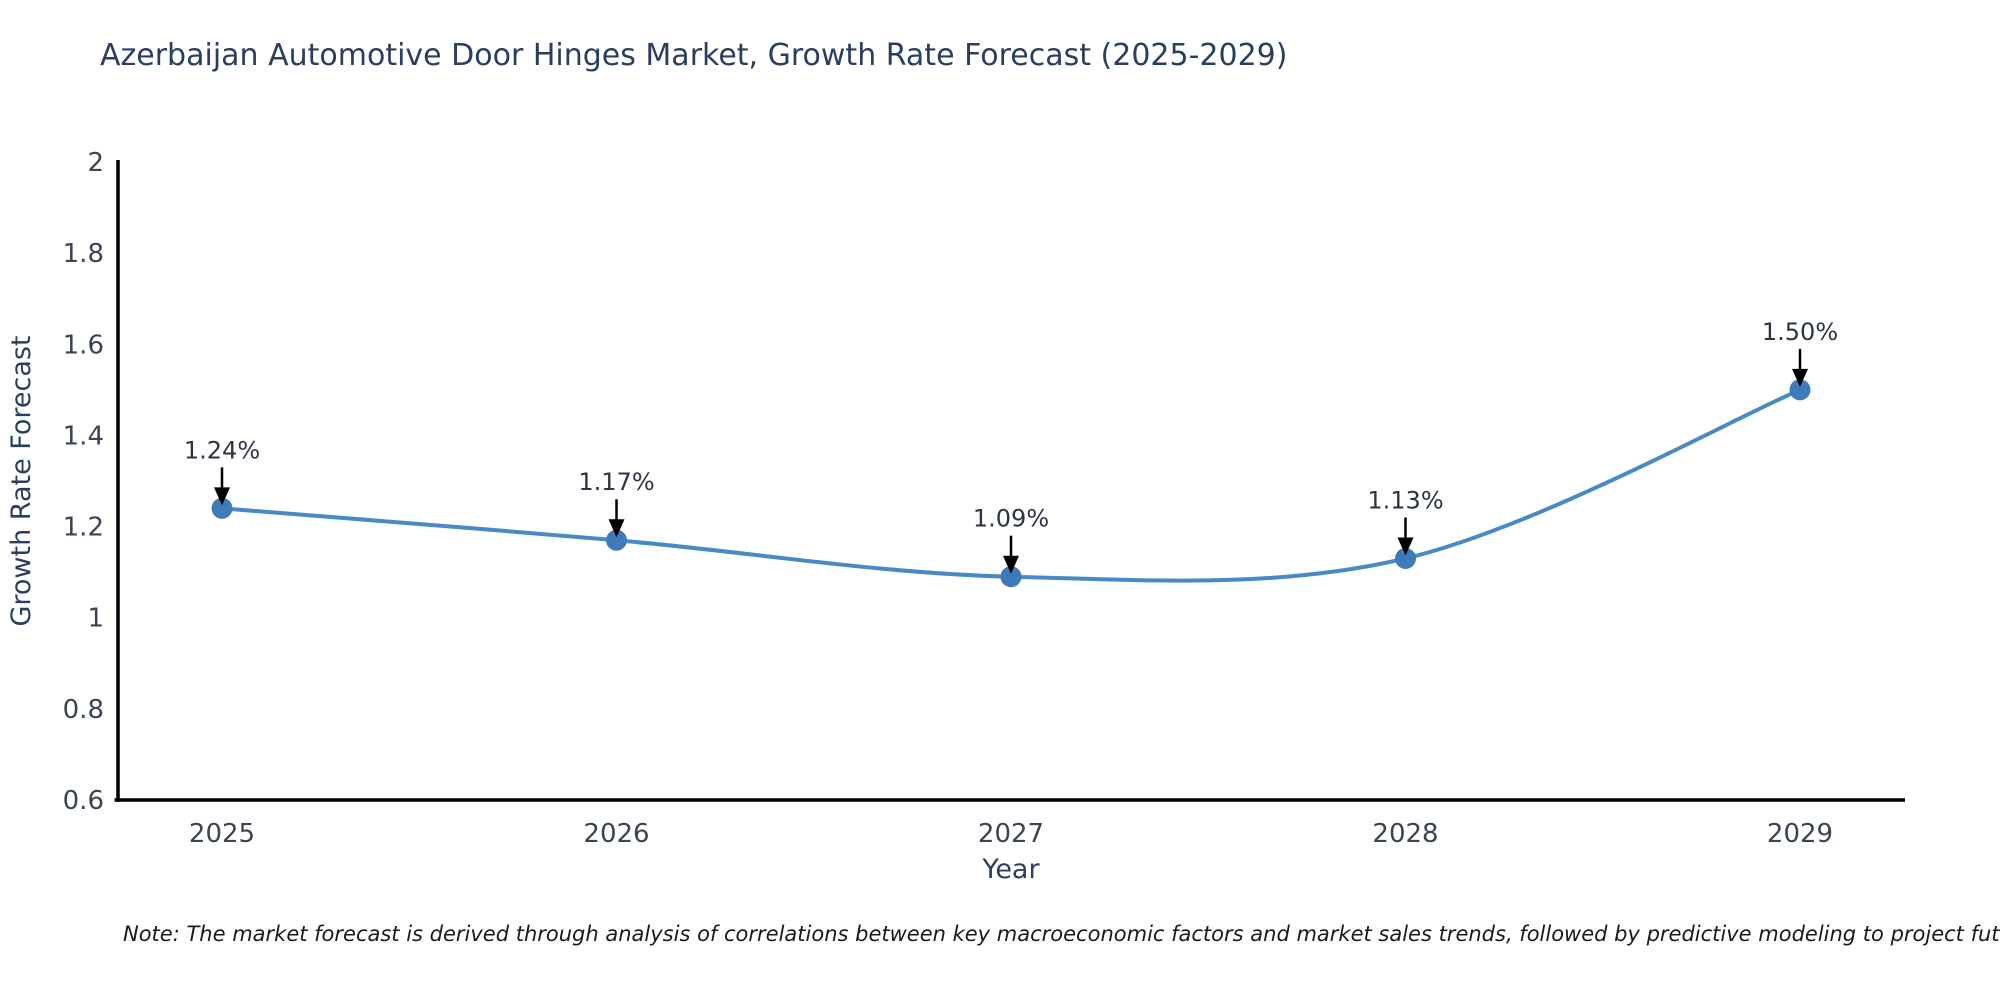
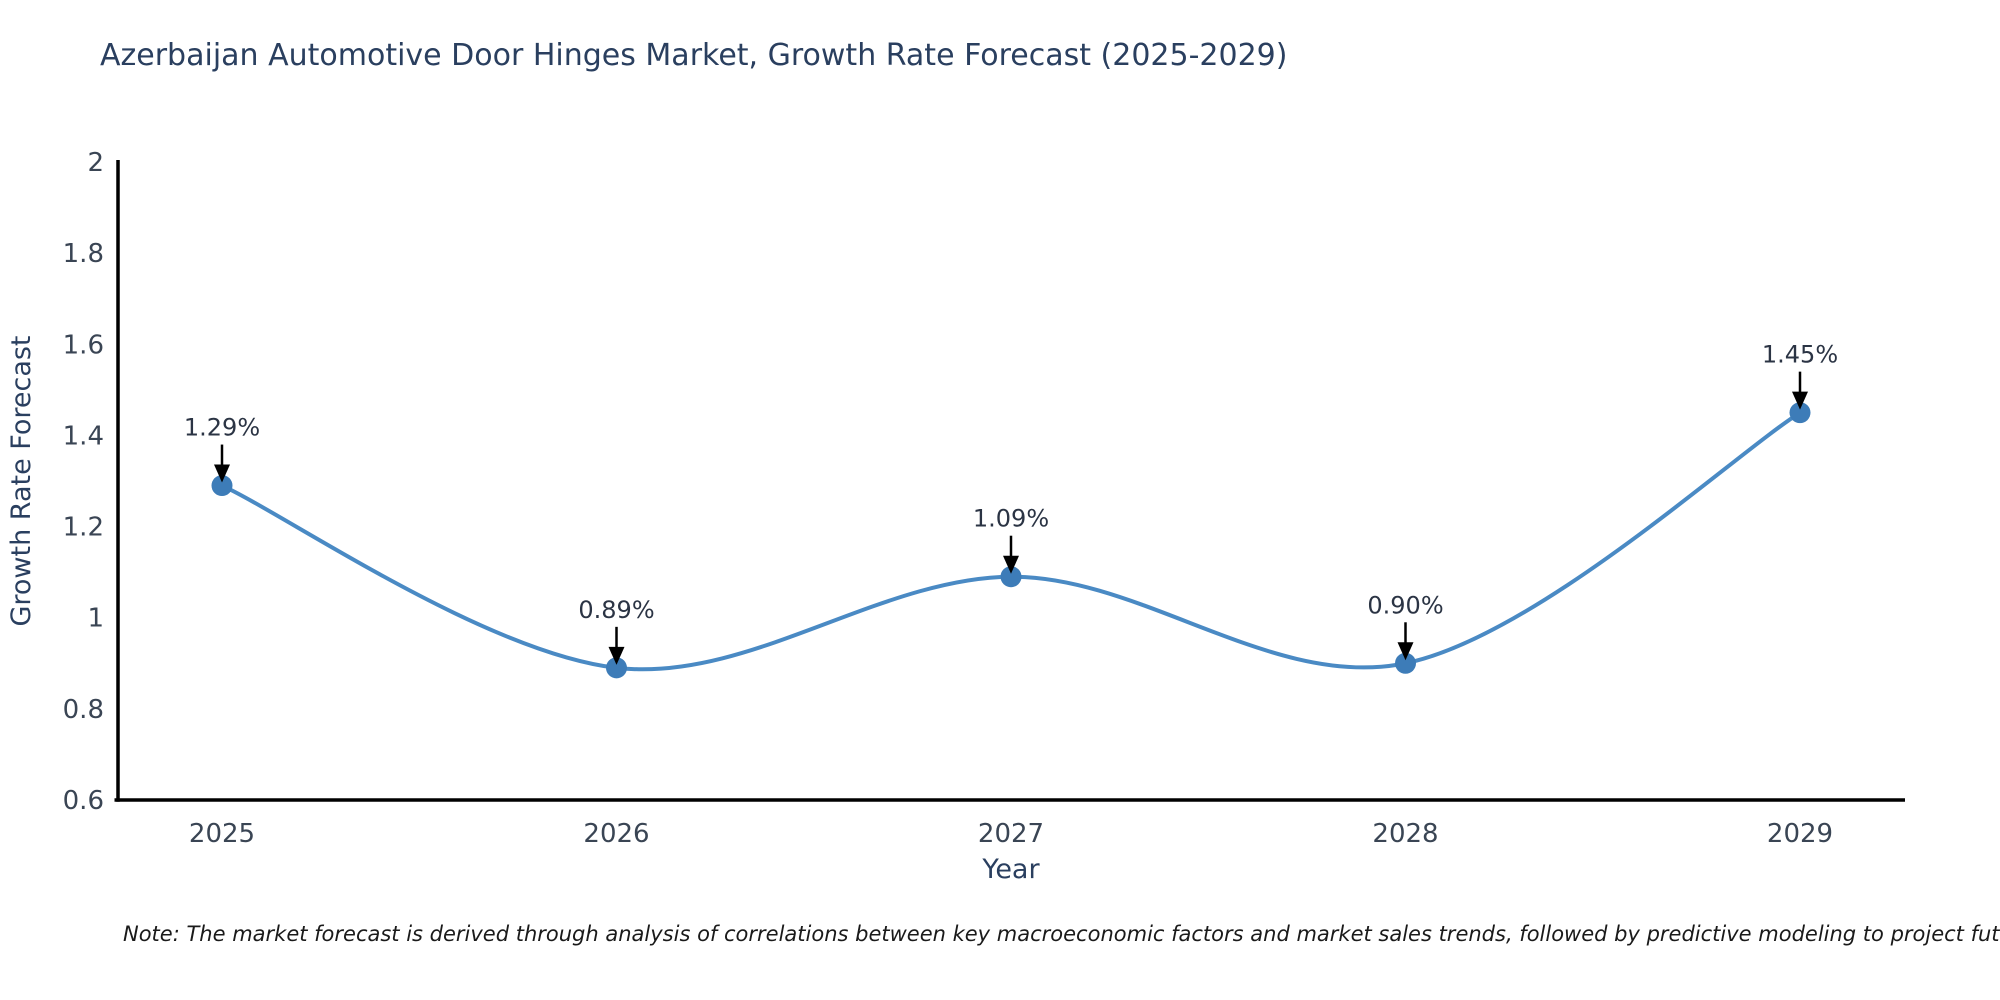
2025: 1.24% -> 1.29%
2026: 1.17% -> 0.89%
2028: 1.13% -> 0.90%
2029: 1.50% -> 1.45%
